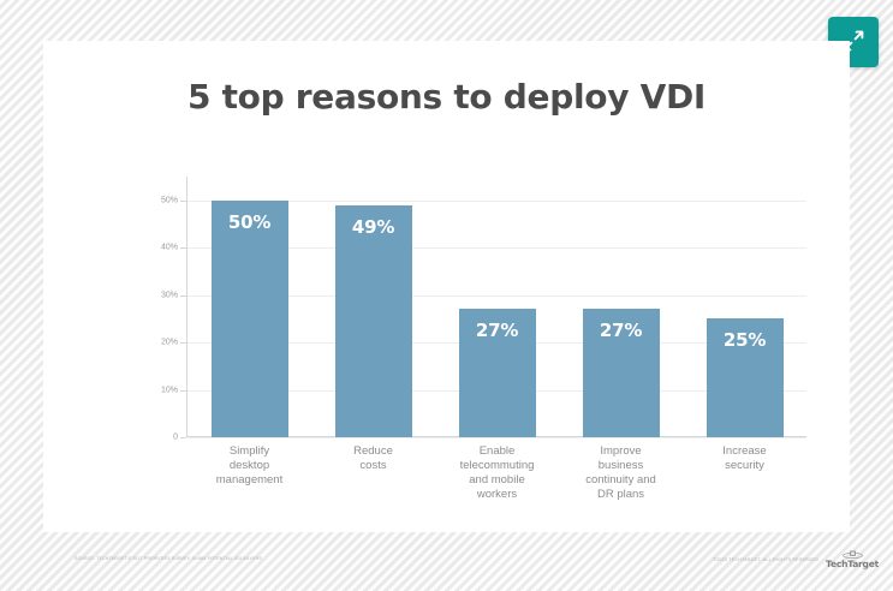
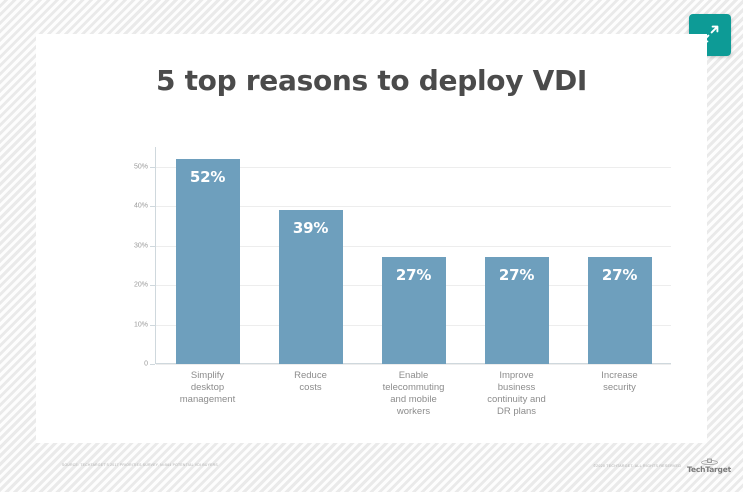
Simplify desktop management: 50% -> 52%
Reduce costs: 49% -> 39%
Increase security: 25% -> 27%
